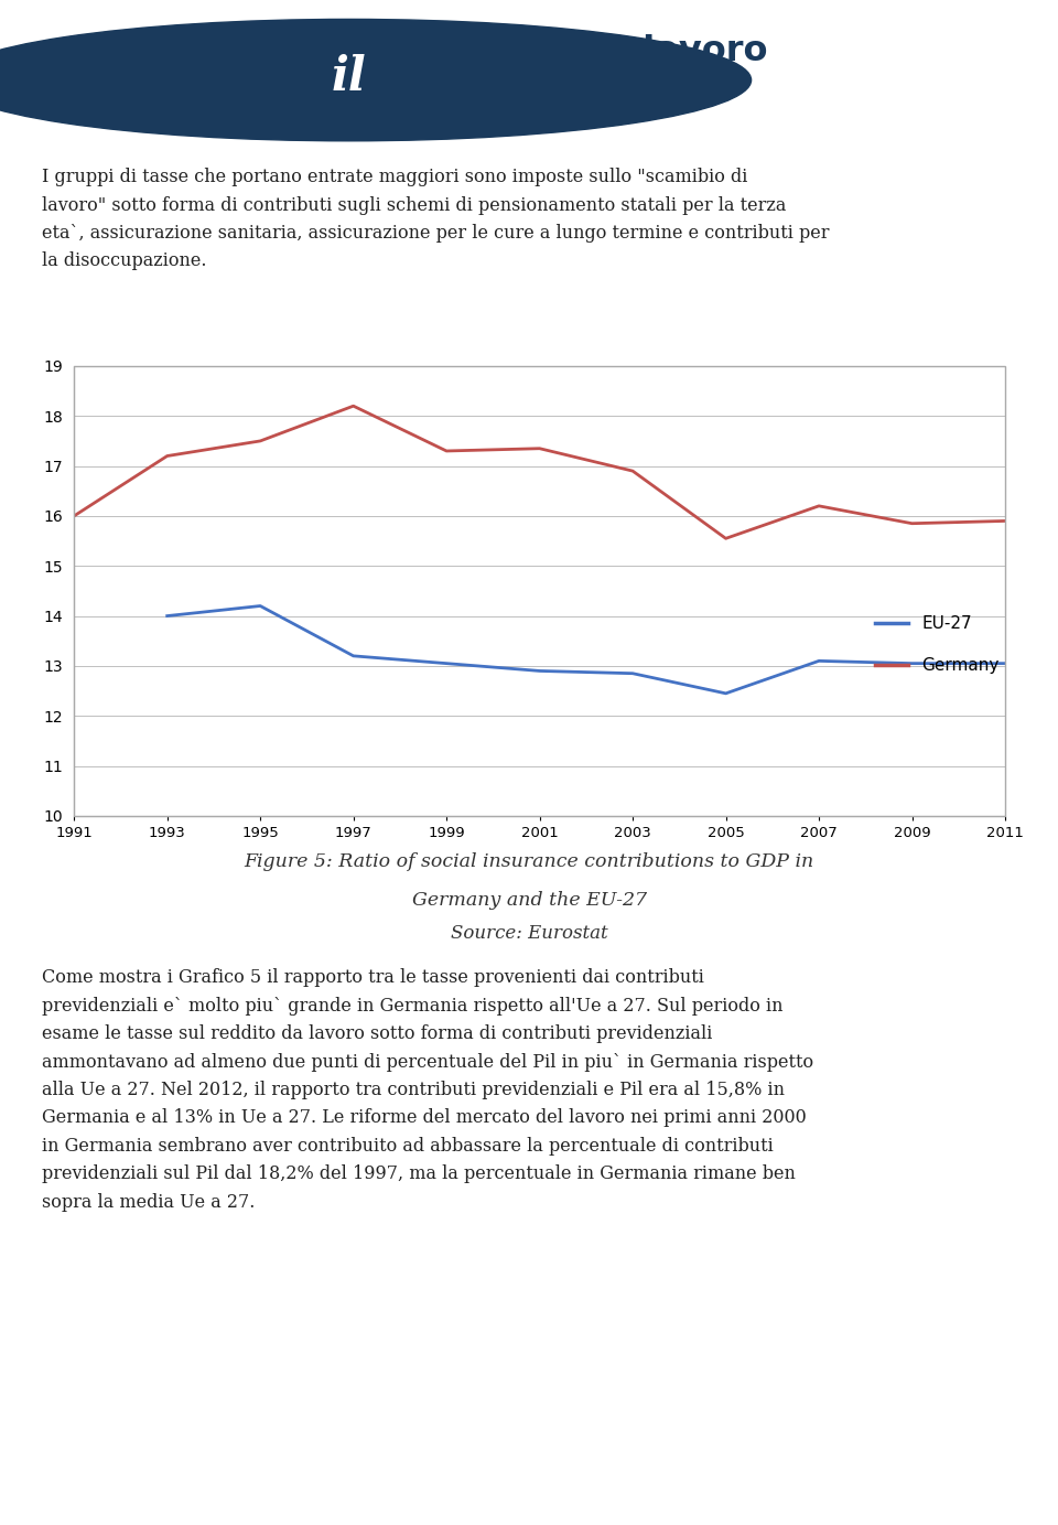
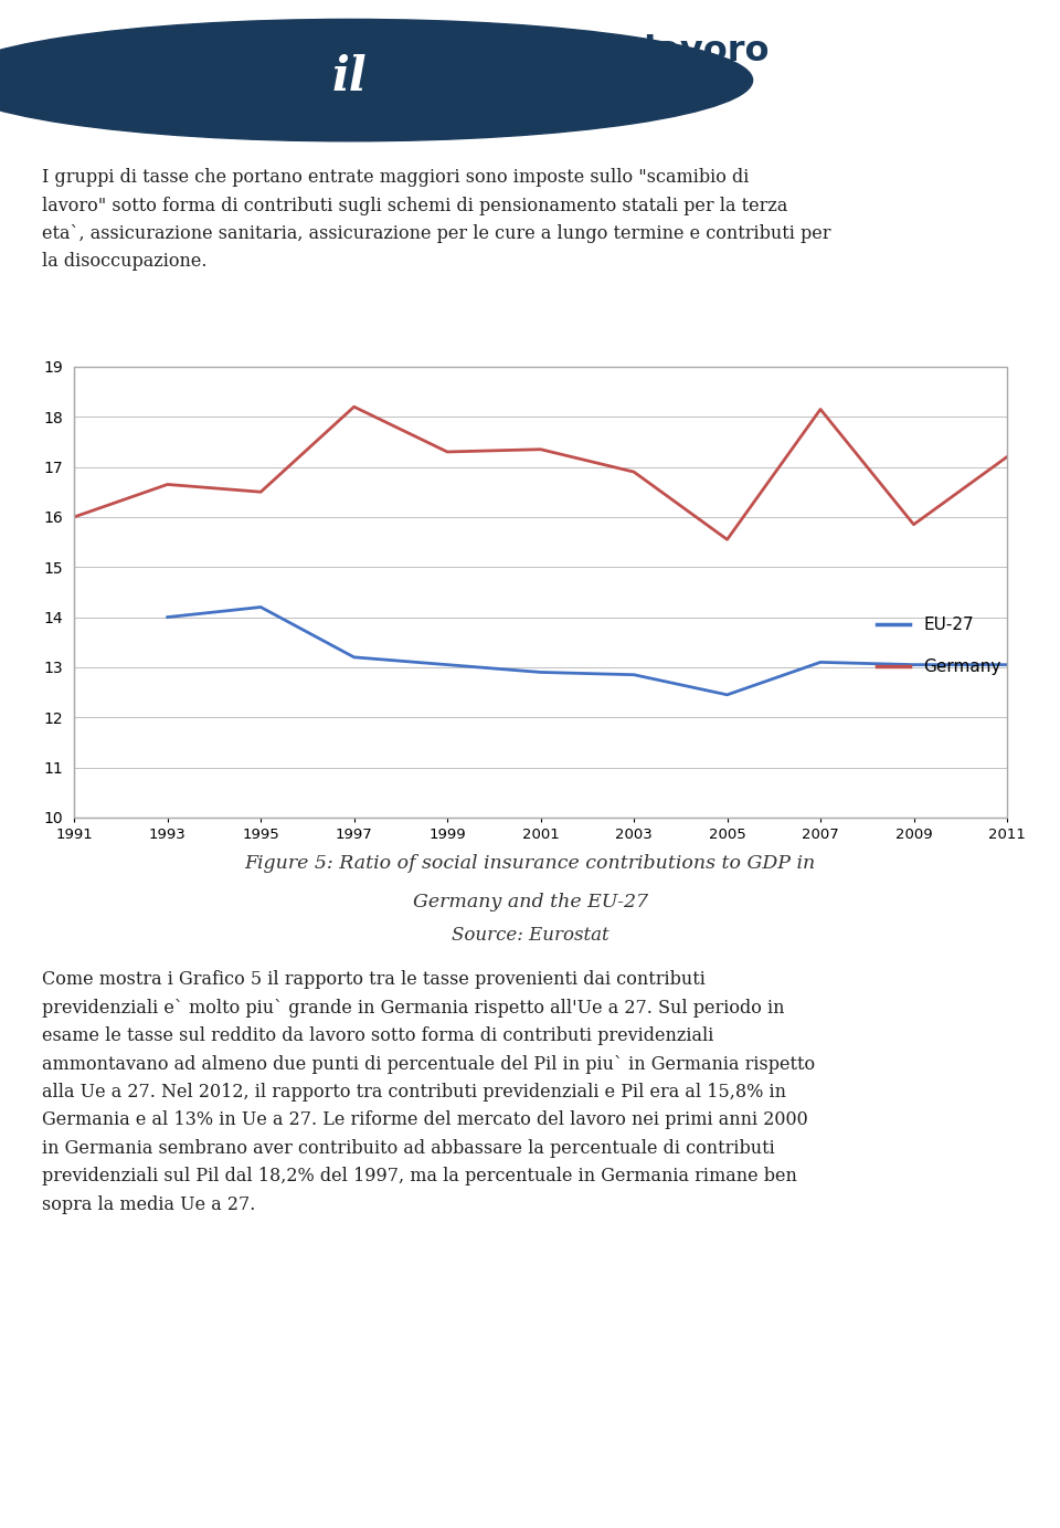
Germany/1993: 17.20 -> 16.65
Germany/1995: 17.50 -> 16.50
Germany/2007: 16.20 -> 18.15
Germany/2011: 15.90 -> 17.20
